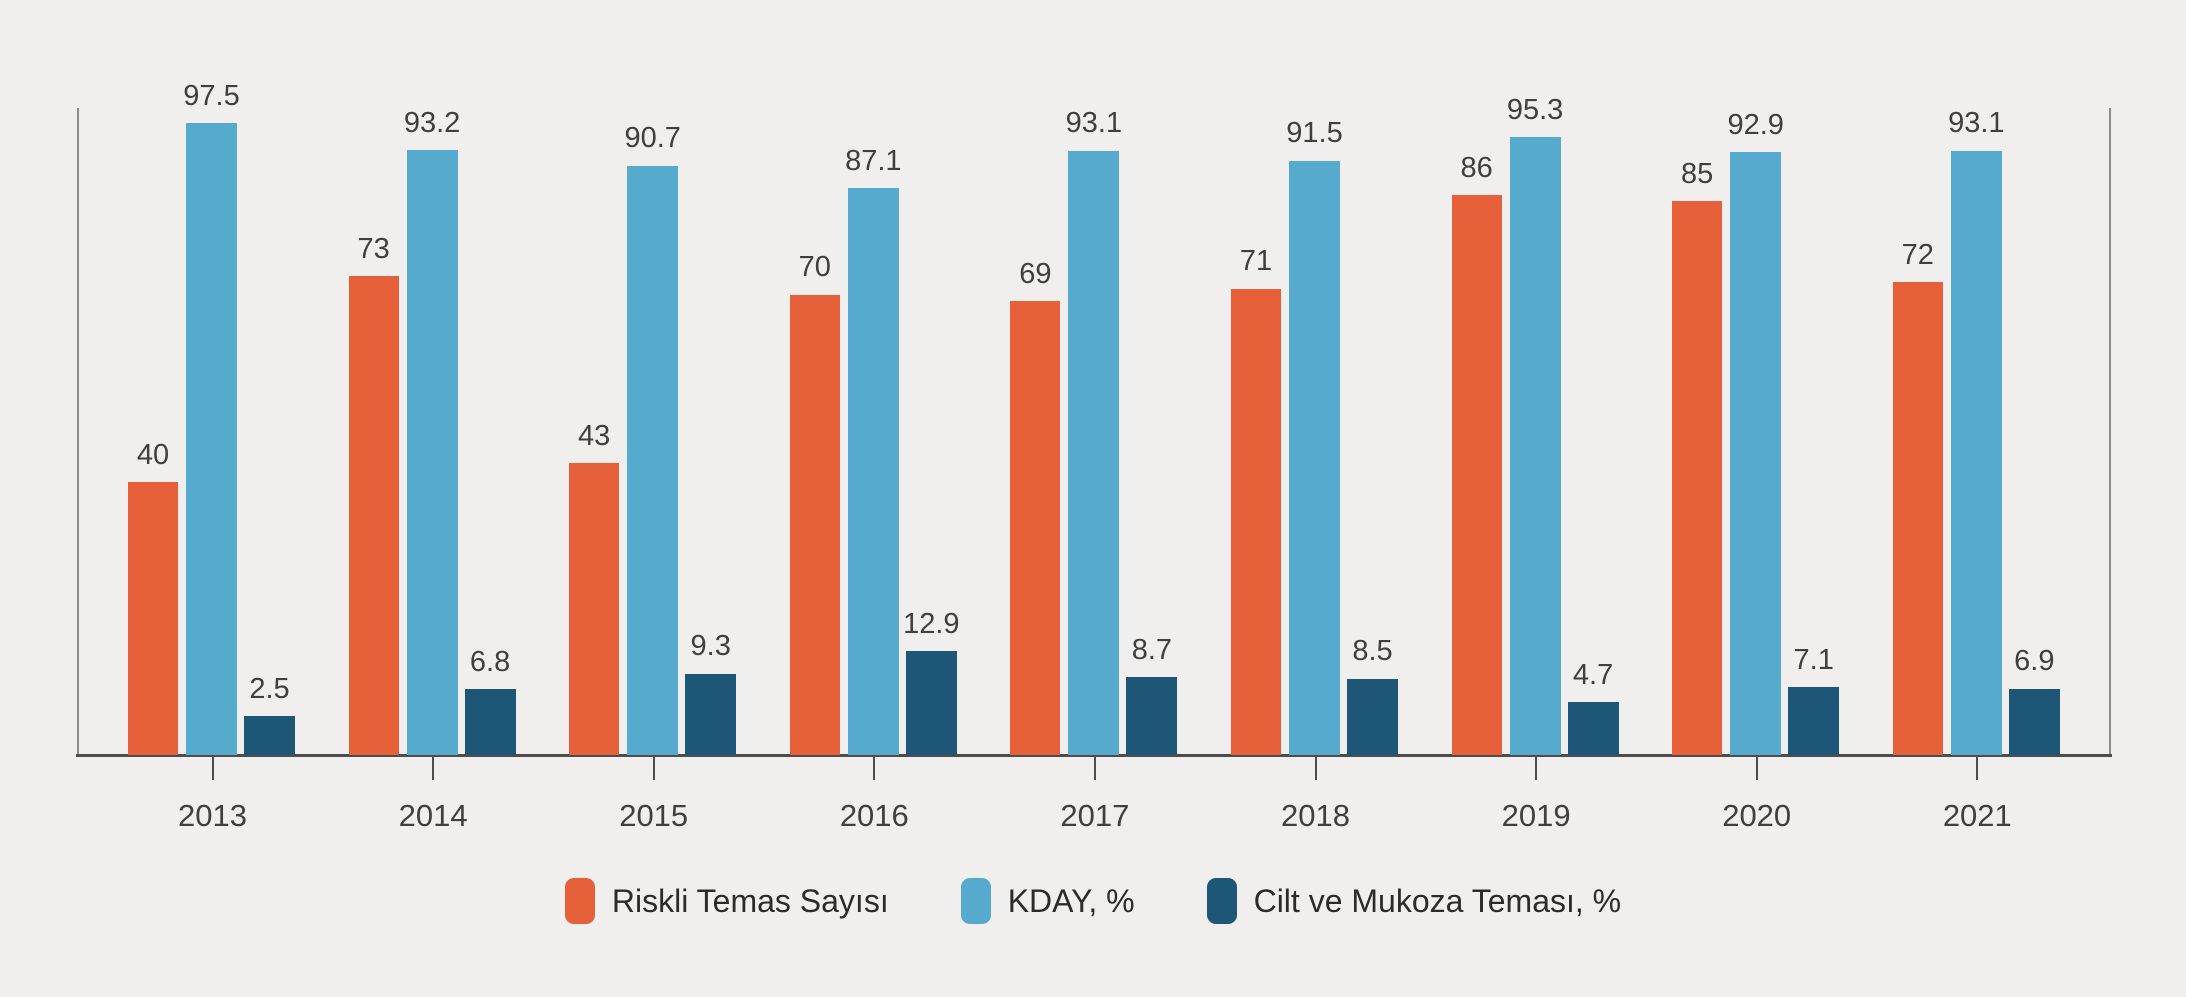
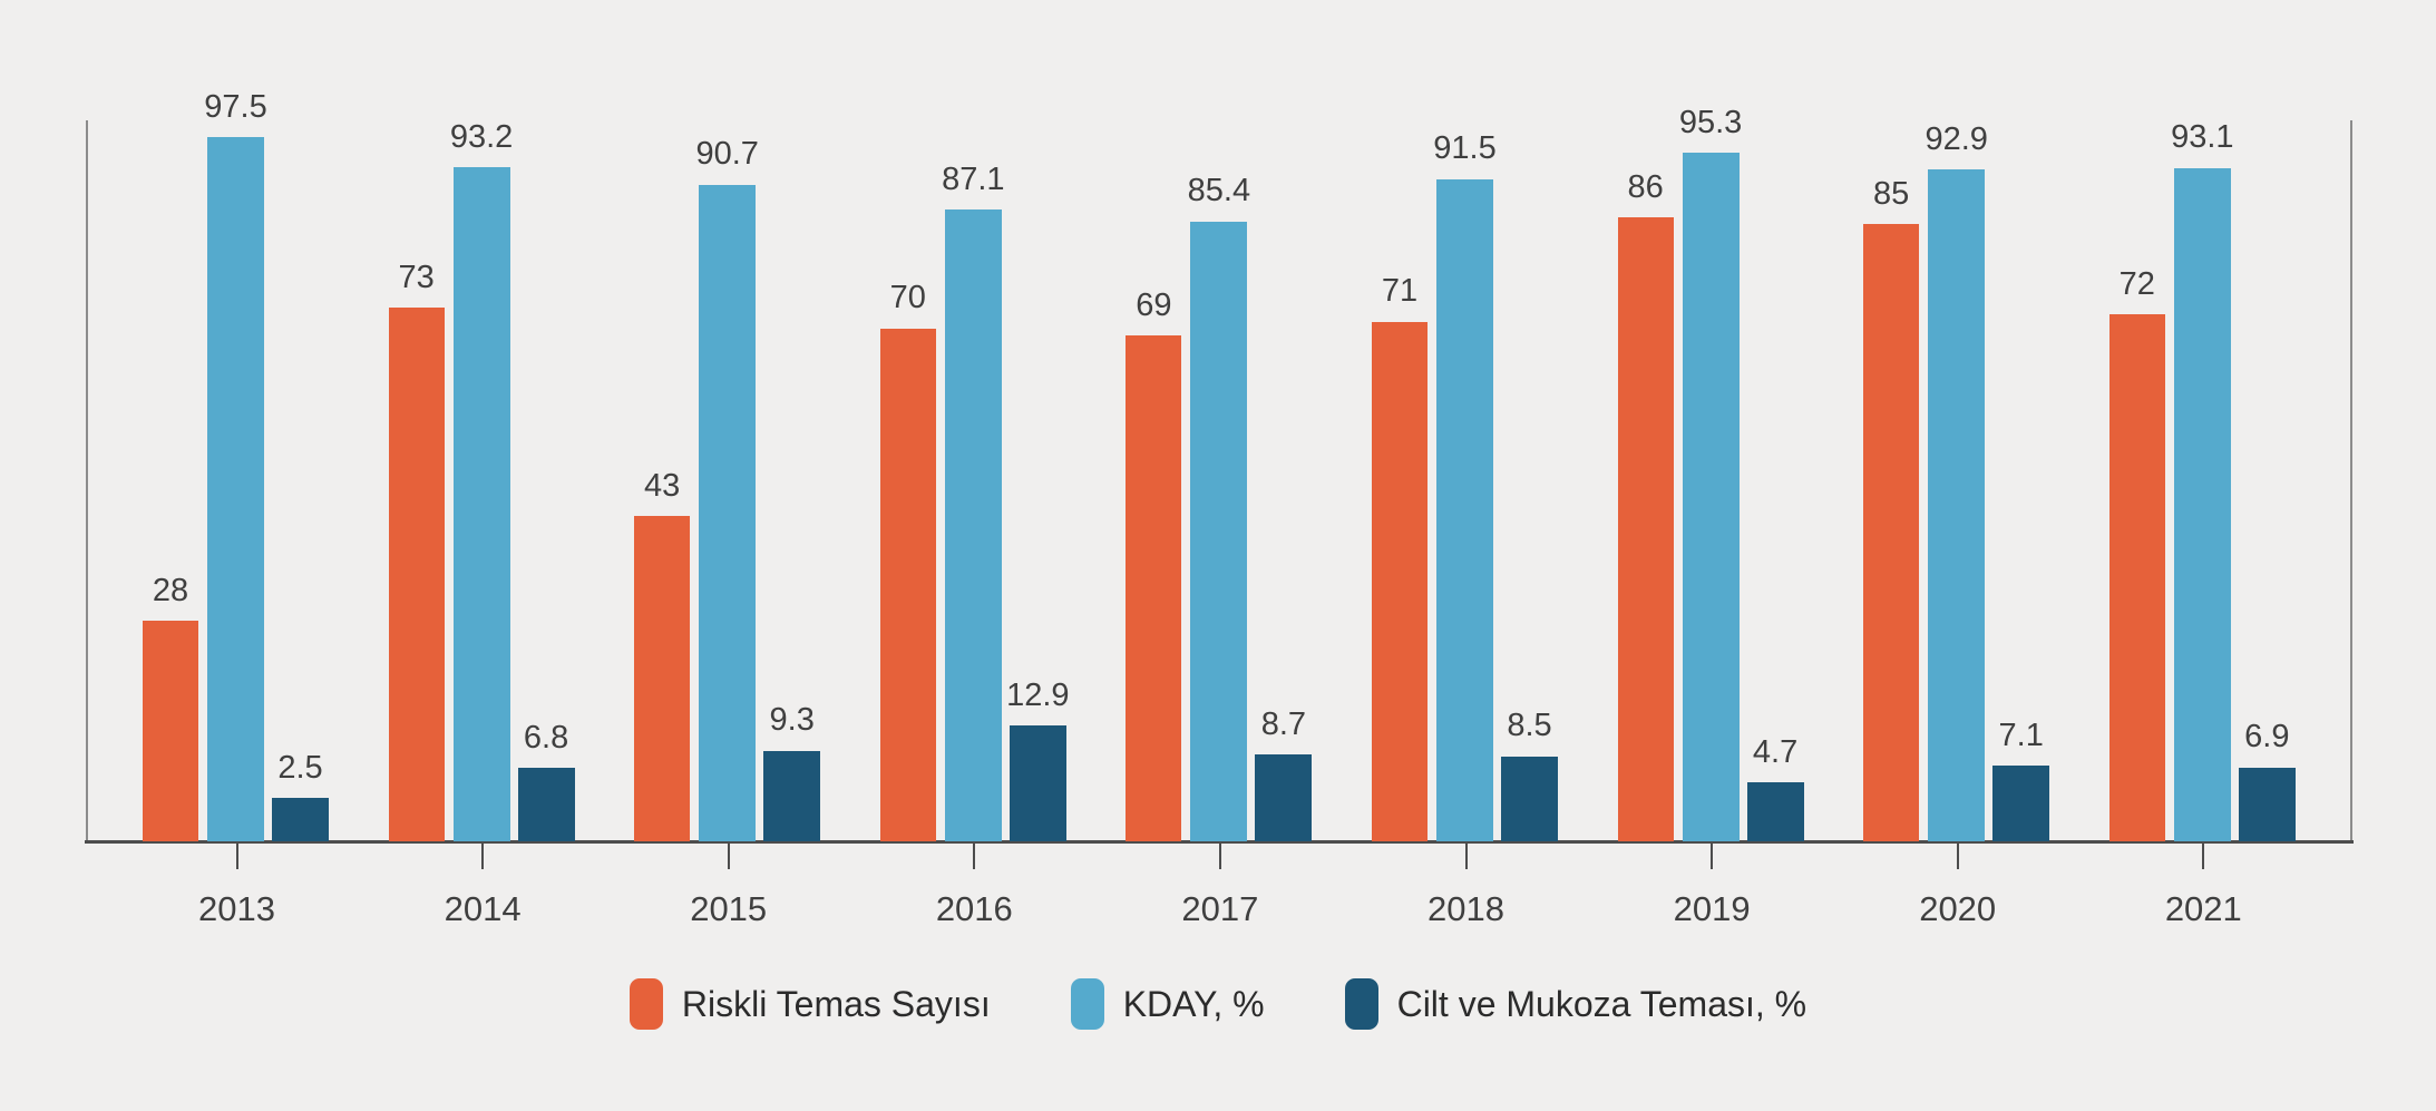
Riskli Temas Sayısı/2013: 40 -> 28
KDAY, %/2017: 93.1 -> 85.4
